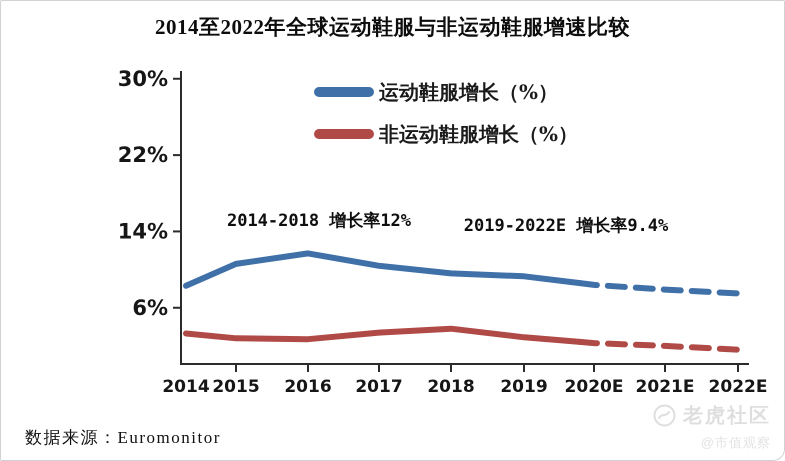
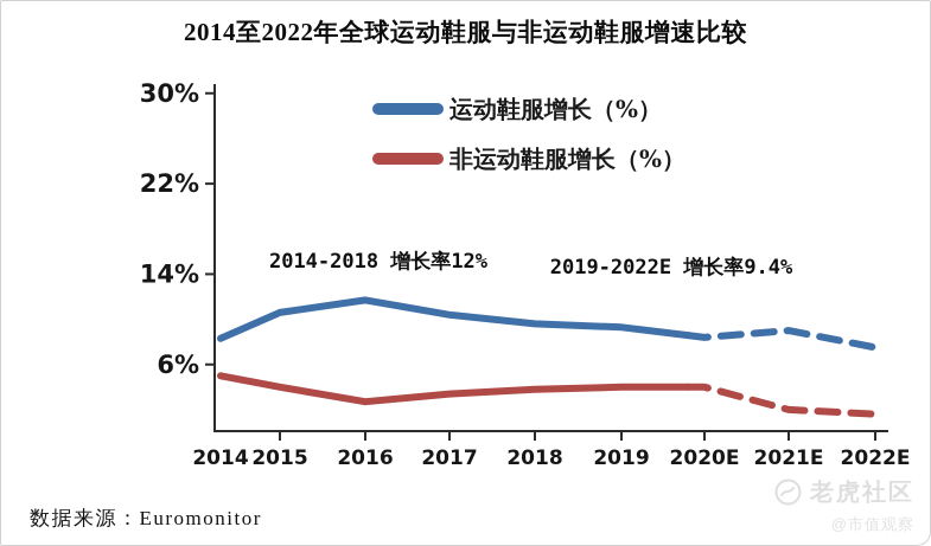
非运动鞋服增长（%）/2014: 3% -> 5%
非运动鞋服增长（%）/2015: 3% -> 4%
非运动鞋服增长（%）/2019: 3% -> 4%
非运动鞋服增长（%）/2020E: 2% -> 4%
运动鞋服增长（%）/2021E: 8% -> 9%
